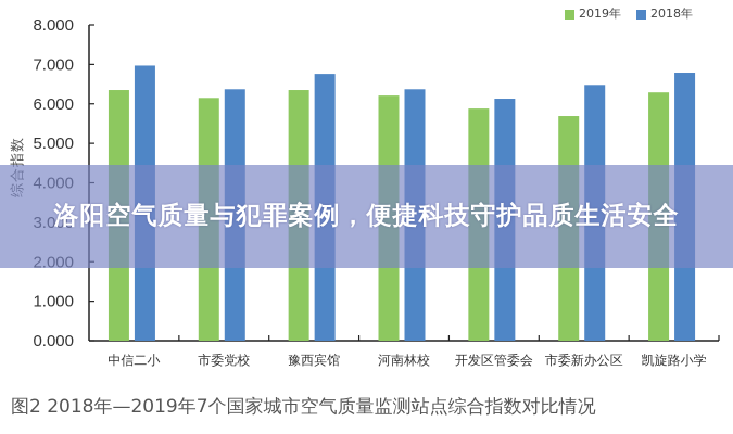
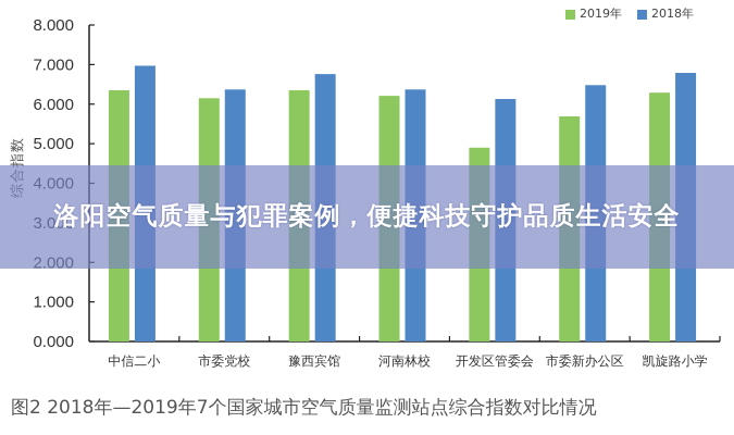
2019年/开发区管委会: 5.9 -> 4.9
